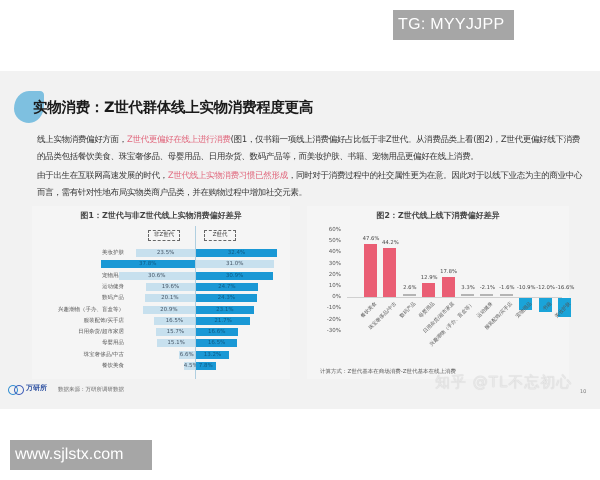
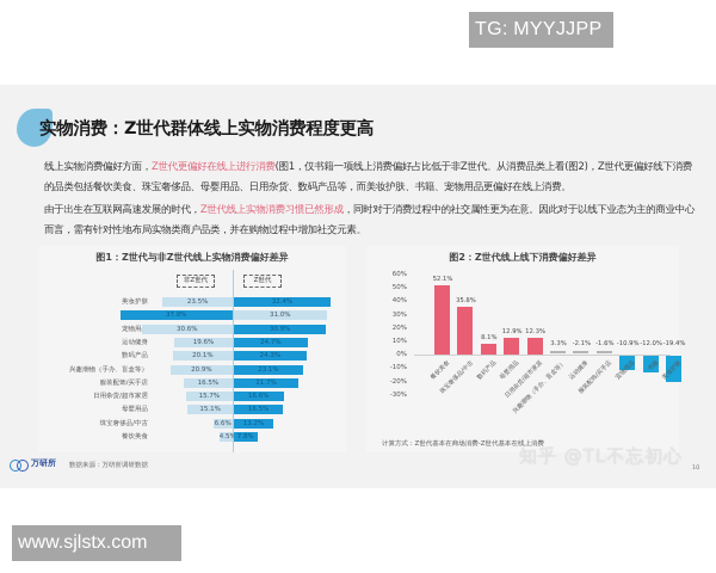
图2：Z世代线上线下消费偏好差异/餐饮美食: 47.6% -> 52.1%
图2：Z世代线上线下消费偏好差异/珠宝奢侈品/中古: 44.2% -> 35.8%
图2：Z世代线上线下消费偏好差异/数码产品: 2.6% -> 8.1%
图2：Z世代线上线下消费偏好差异/日用杂货/超市家居: 17.8% -> 12.3%
图2：Z世代线上线下消费偏好差异/美妆护肤: -16.6% -> -19.4%
